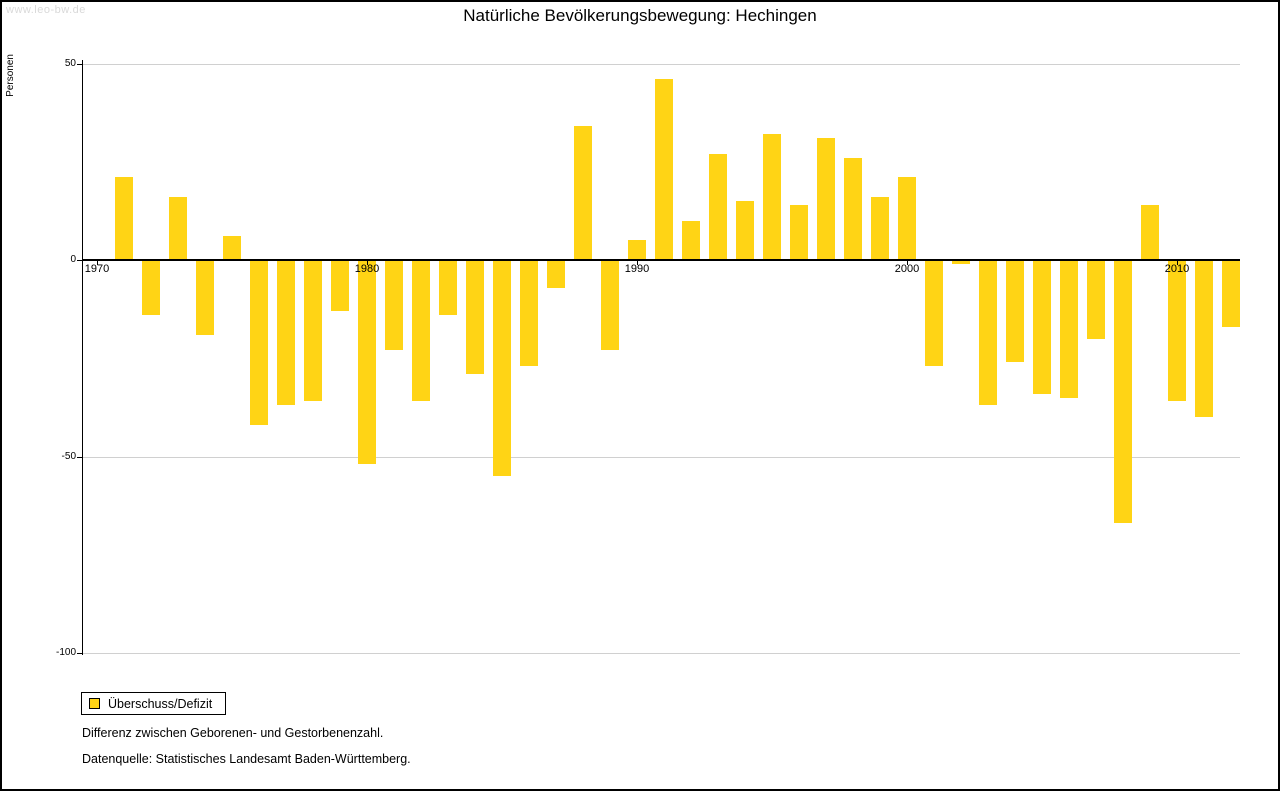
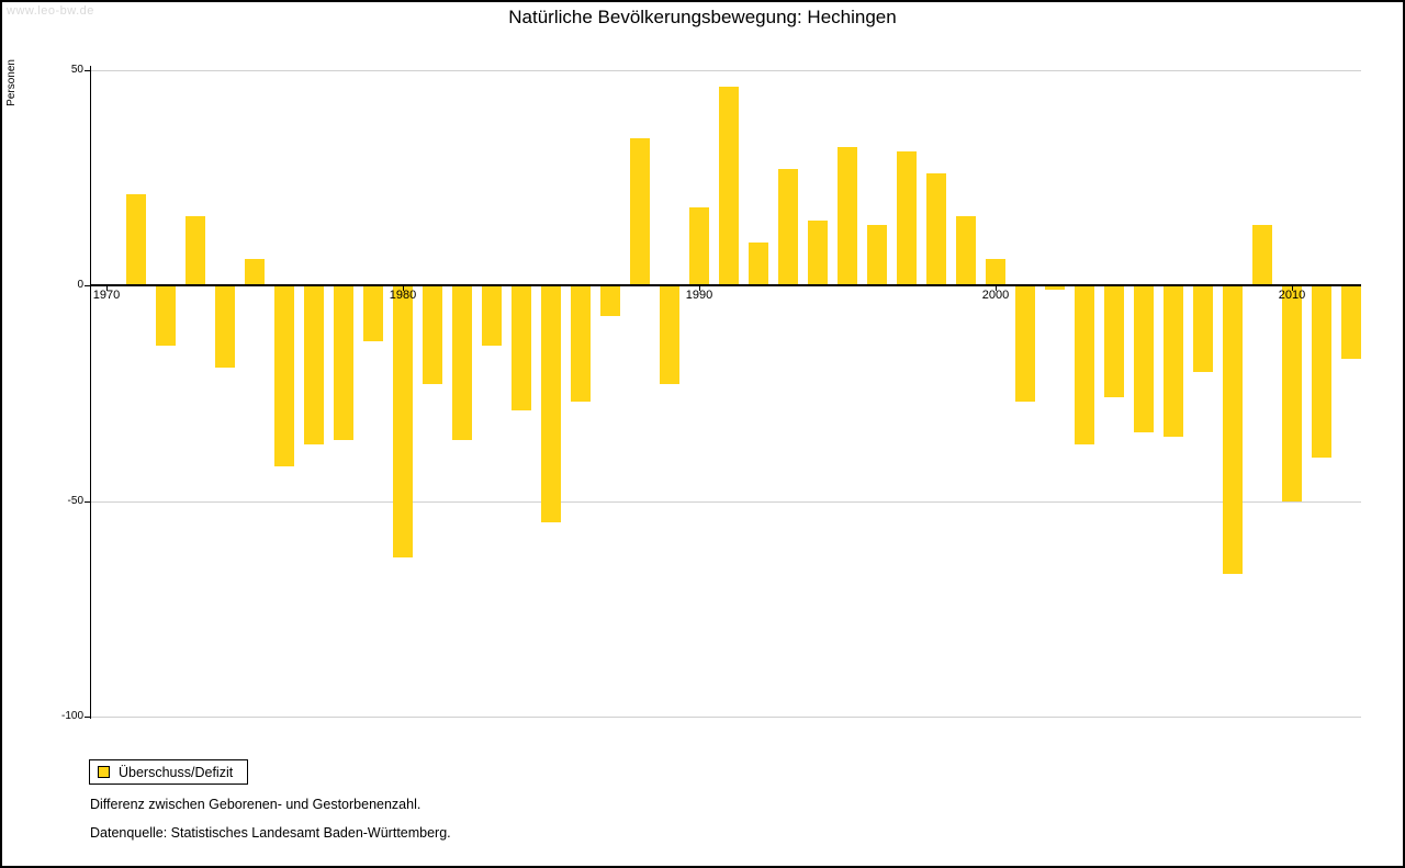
1980: -52 -> -63
1990: 5 -> 18
2000: 21 -> 6
2010: -36 -> -50
